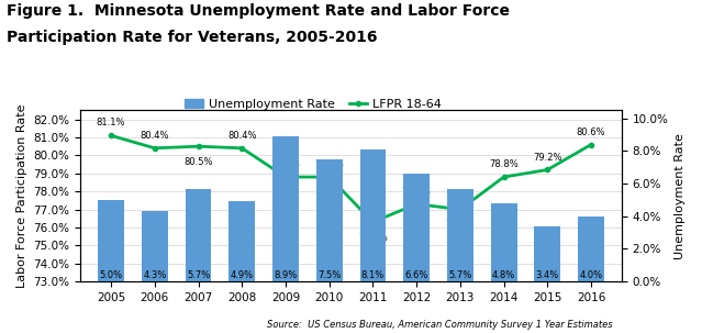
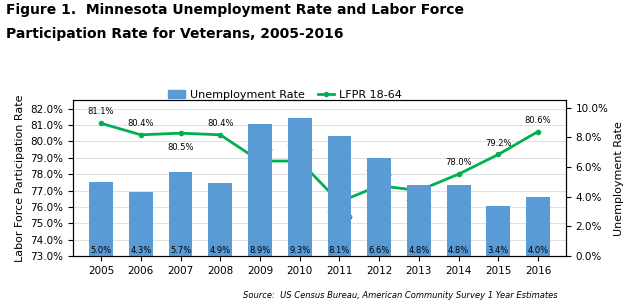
Unemployment Rate/2010: 7.5% -> 9.3%
Unemployment Rate/2013: 5.7% -> 4.8%
LFPR 18-64/2014: 78.8% -> 78.0%
